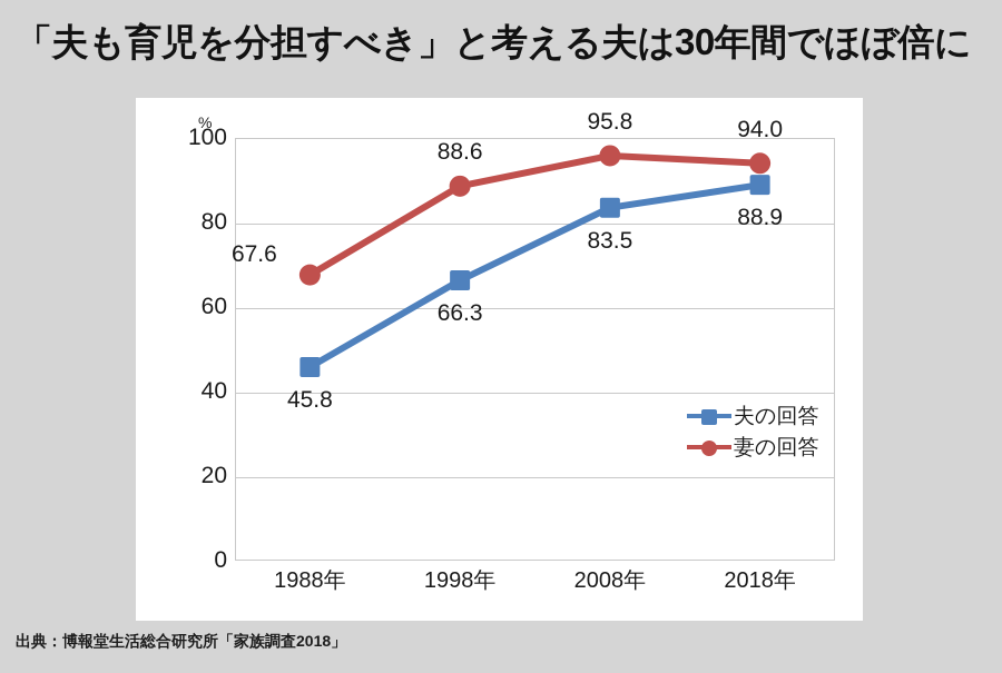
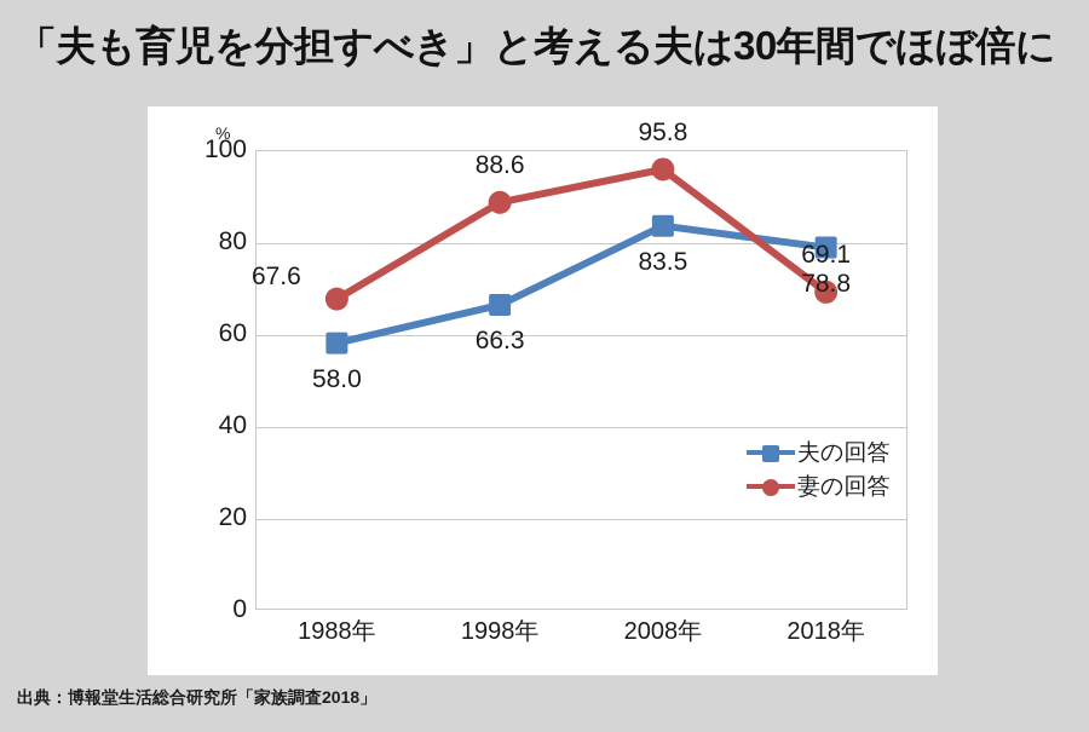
夫の回答/1988年: 45.8 -> 58.0
夫の回答/2018年: 88.9 -> 78.8
妻の回答/2018年: 94.0 -> 69.1
